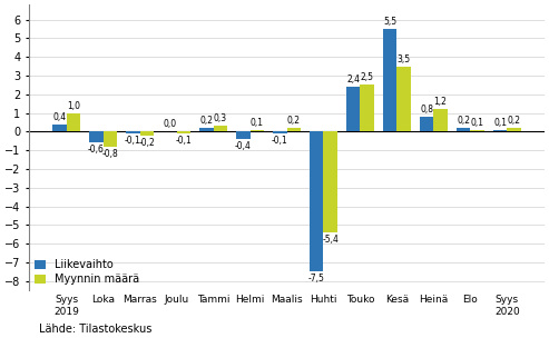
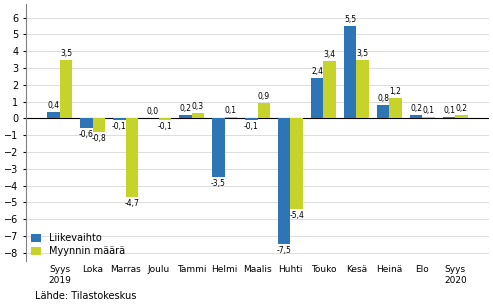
Myynnin määrä/Syys 2019: 1,0 -> 3,5
Myynnin määrä/Marras: -0,2 -> -4,7
Liikevaihto/Helmi: -0,4 -> -3,5
Myynnin määrä/Maalis: 0,2 -> 0,9
Myynnin määrä/Touko: 2,5 -> 3,4
